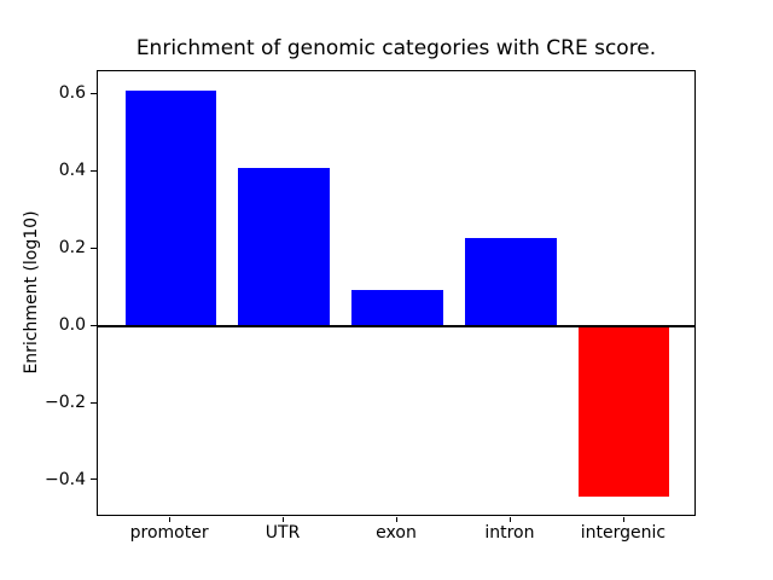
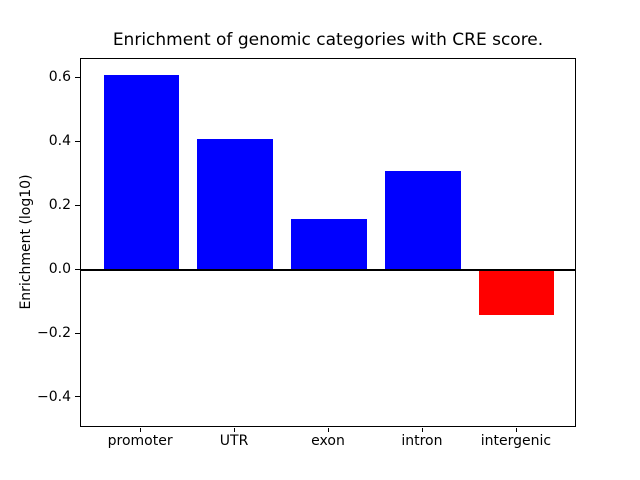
exon: 0.10 -> 0.16
intron: 0.23 -> 0.31
intergenic: -0.44 -> -0.14
